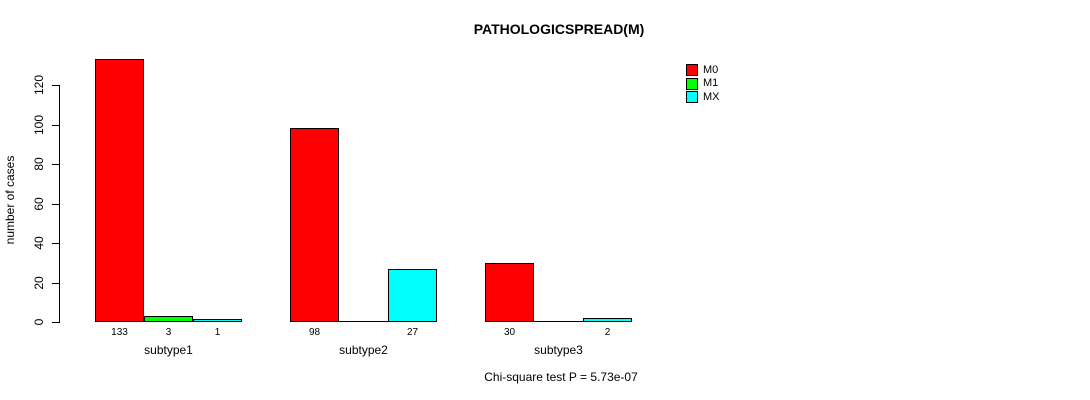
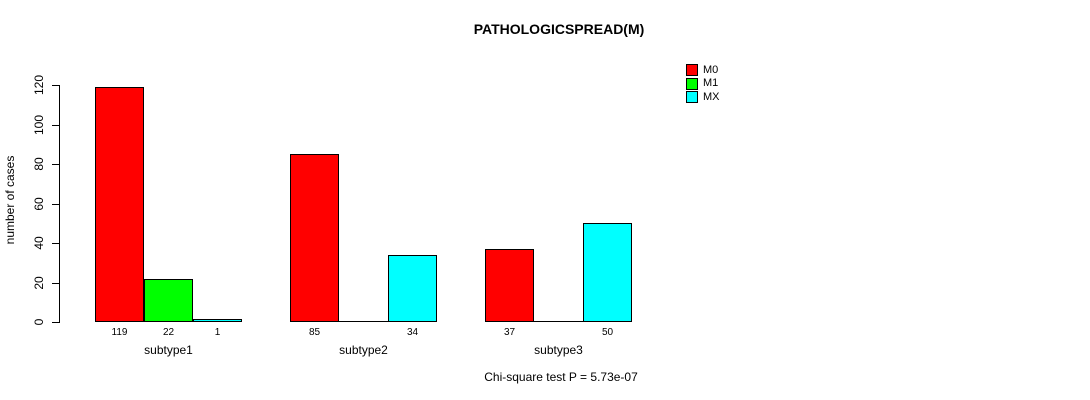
M0/subtype1: 133 -> 119
M1/subtype1: 3 -> 22
M0/subtype2: 98 -> 85
MX/subtype2: 27 -> 34
M0/subtype3: 30 -> 37
MX/subtype3: 2 -> 50
